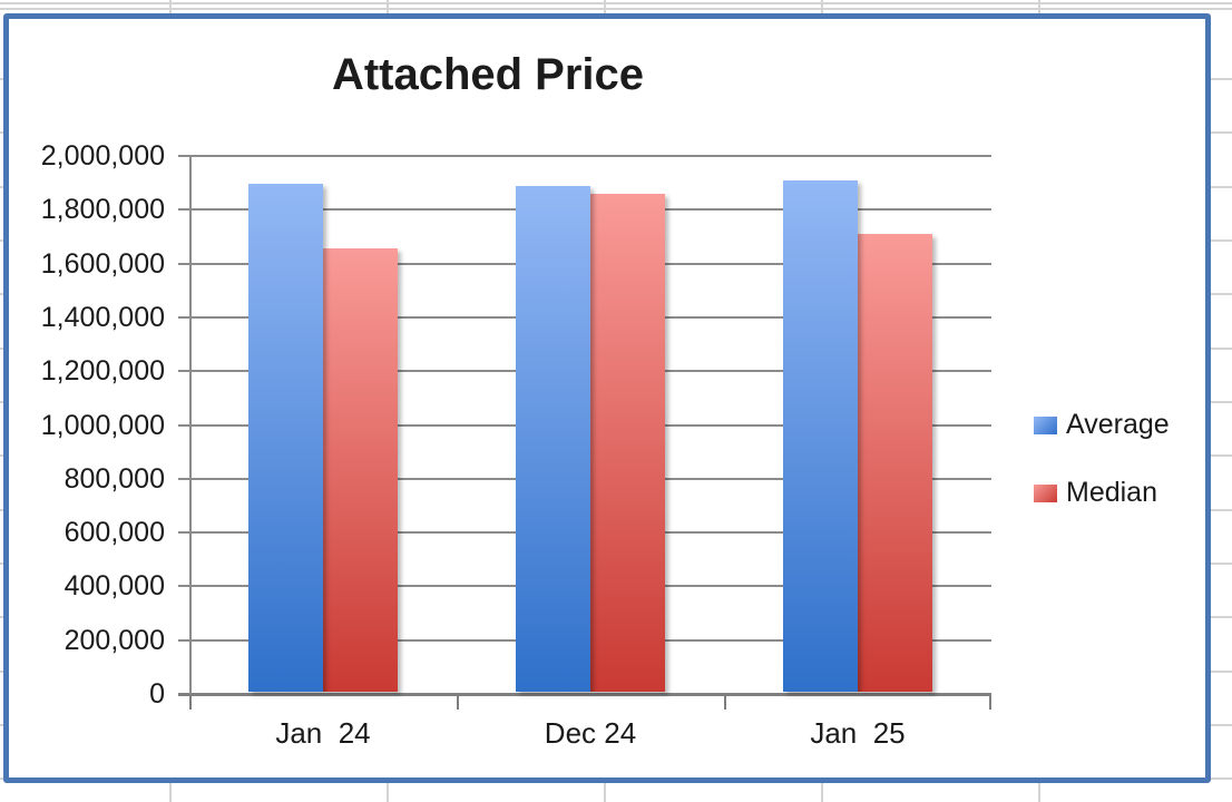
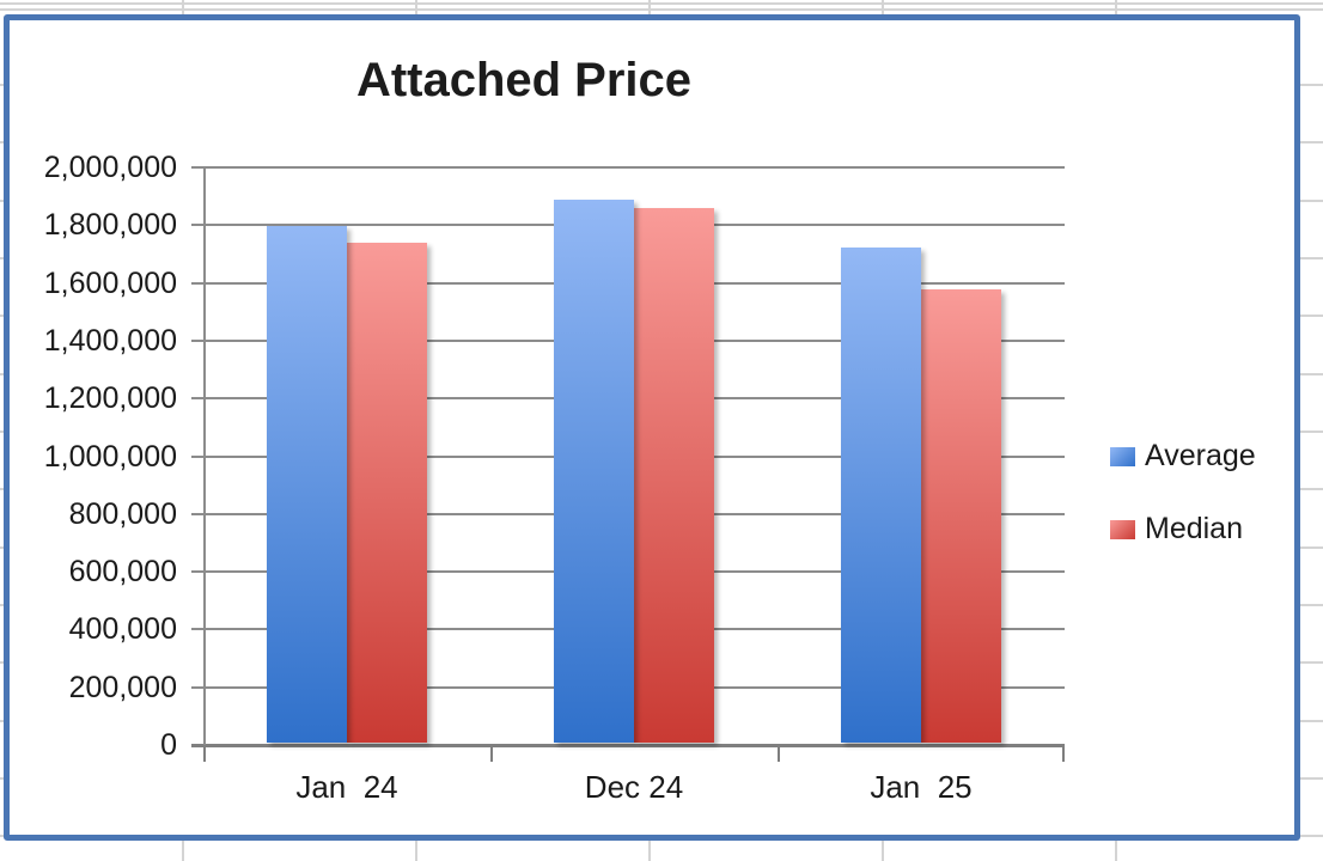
Average/Jan 24: 1890000 -> 1790000
Median/Jan 24: 1650000 -> 1730000
Average/Jan 25: 1900000 -> 1720000
Median/Jan 25: 1700000 -> 1570000
